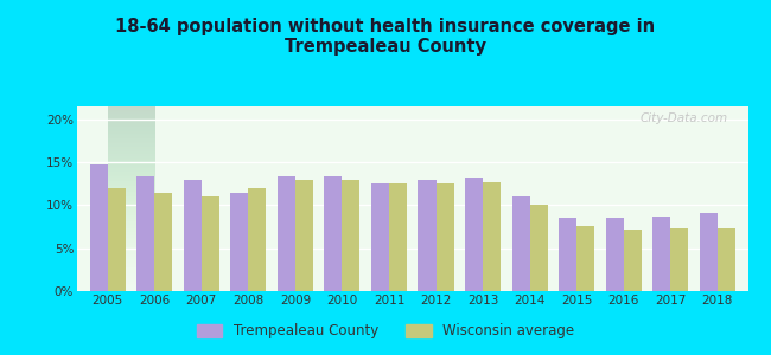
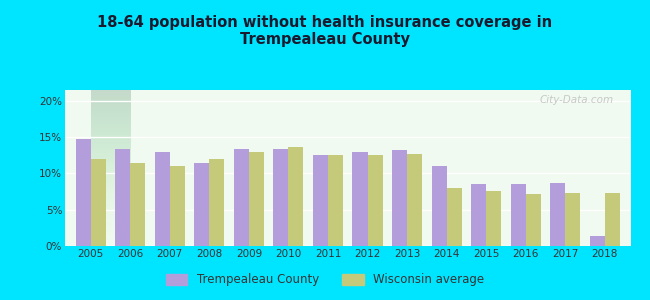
Wisconsin average/2010: 12.9% -> 13.6%
Wisconsin average/2014: 10.1% -> 8.0%
Trempealeau County/2018: 9.1% -> 1.4%
